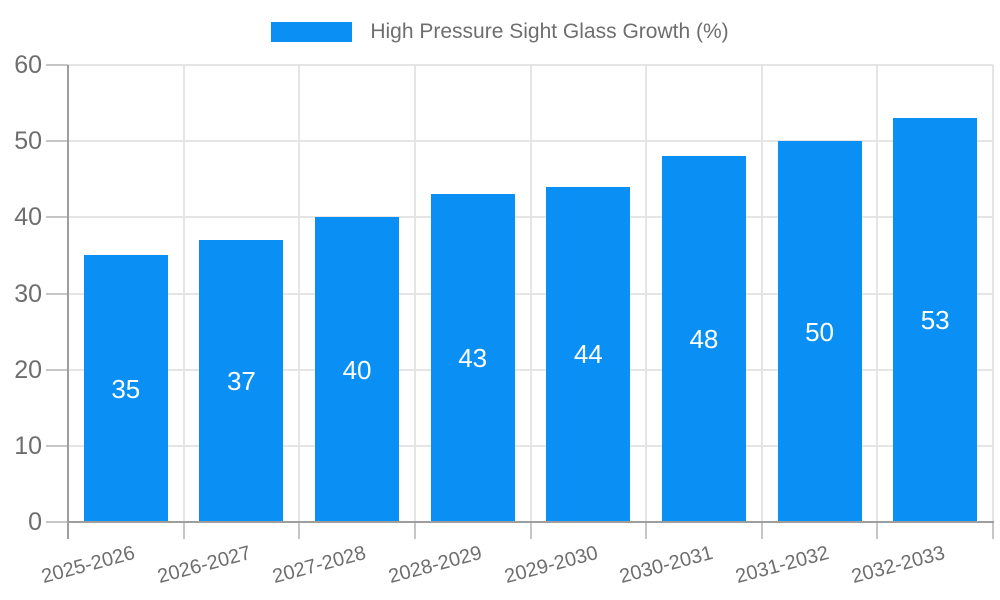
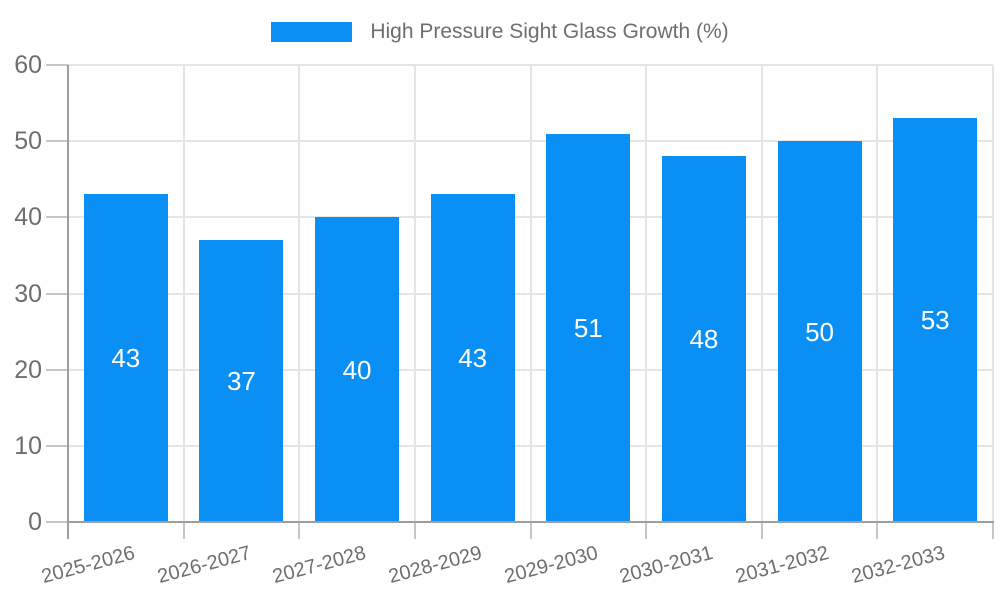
2025-2026: 35 -> 43
2029-2030: 44 -> 51
